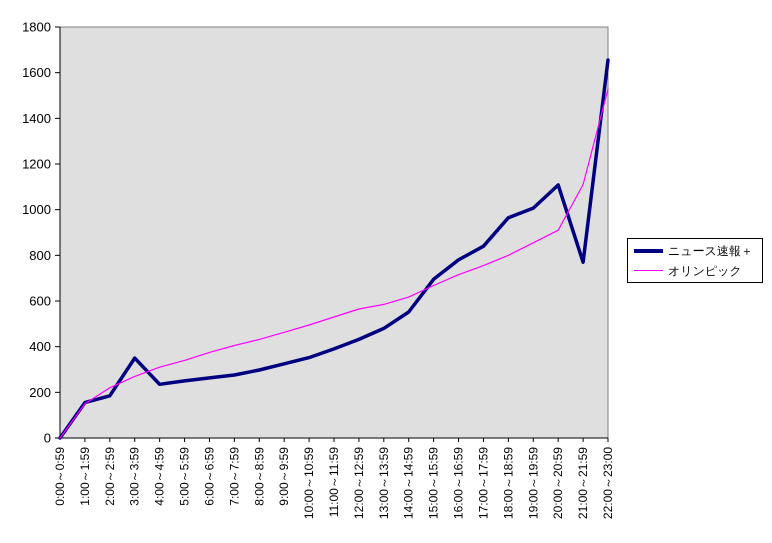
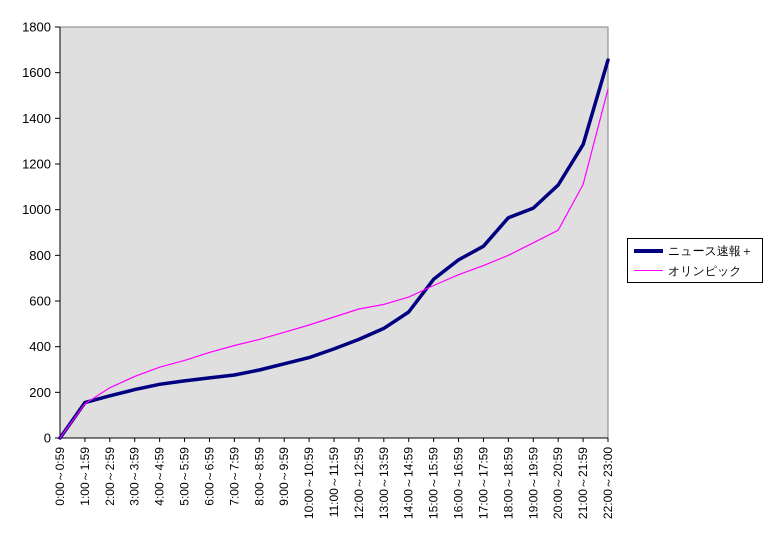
ニュース速報＋/3:00～3:59: 350 -> 210
ニュース速報＋/21:00～21:59: 770 -> 1280
